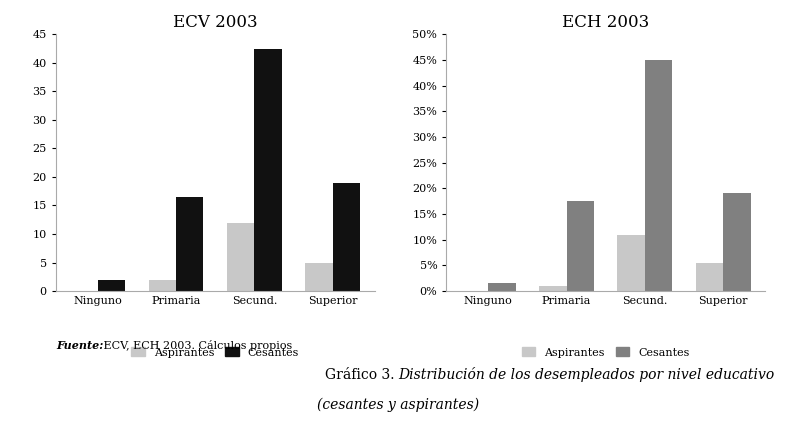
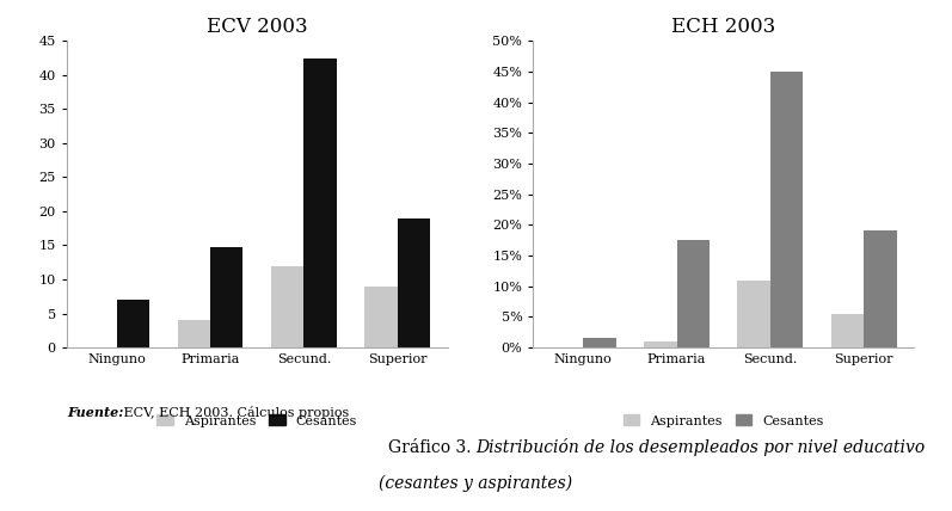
ECV 2003/Cesantes/Ninguno: 2.0 -> 7.0
ECV 2003/Aspirantes/Primaria: 2 -> 4
ECV 2003/Cesantes/Primaria: 16.5 -> 14.8
ECV 2003/Aspirantes/Superior: 5 -> 9
